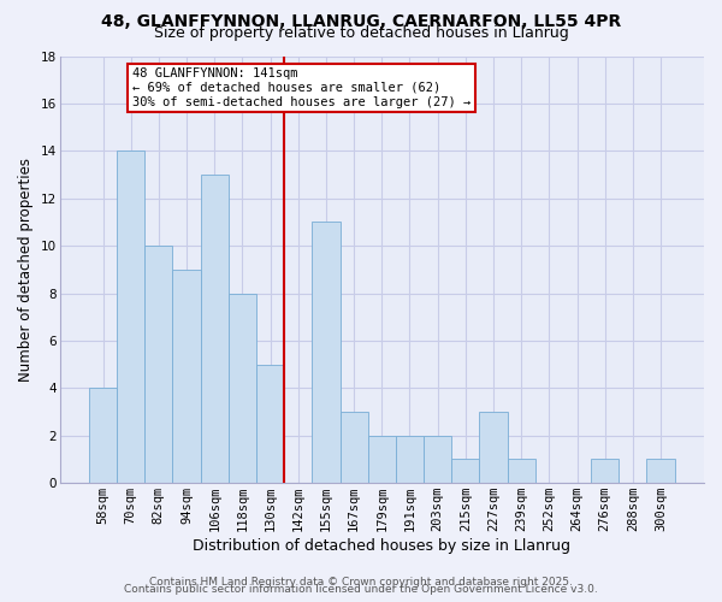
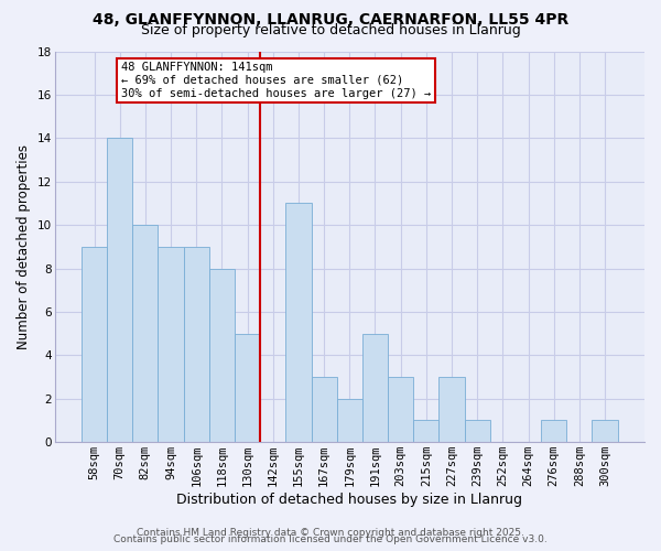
58sqm: 4 -> 9
106sqm: 13 -> 9
191sqm: 2 -> 5
203sqm: 2 -> 3
